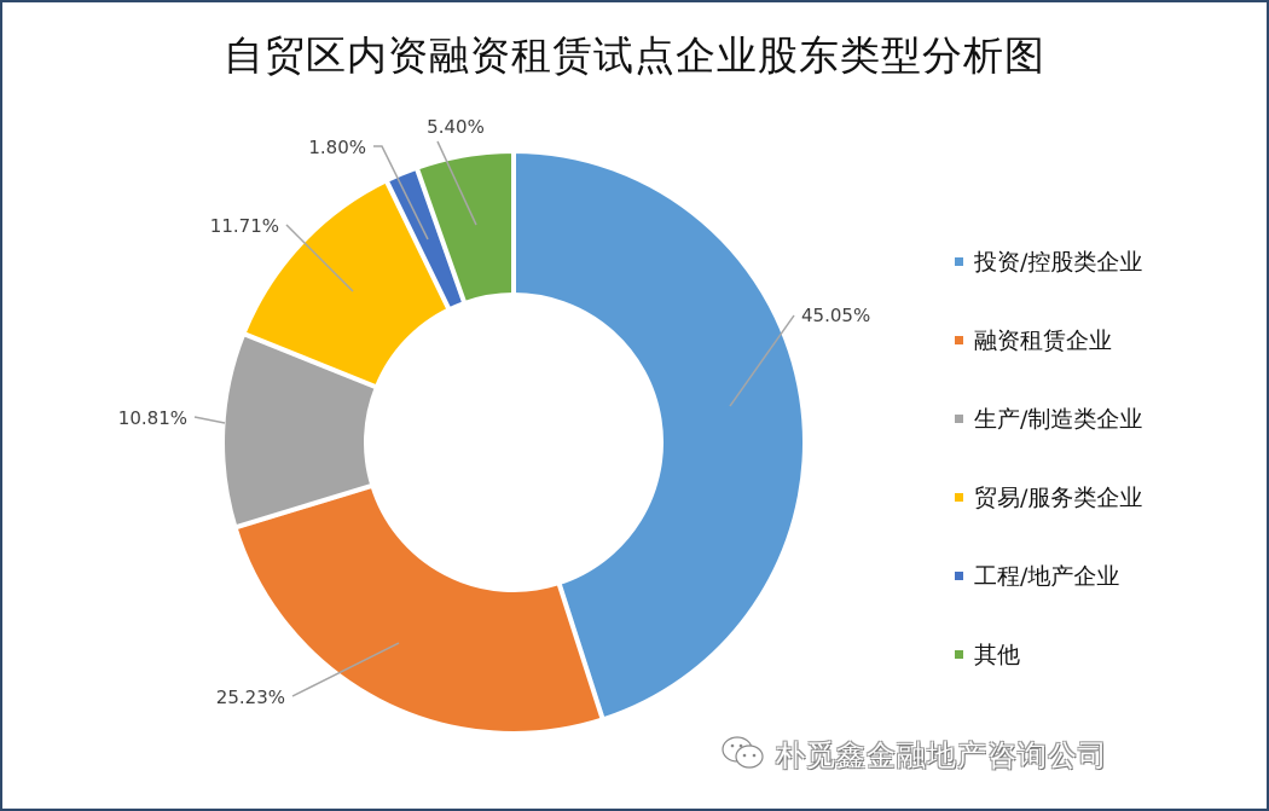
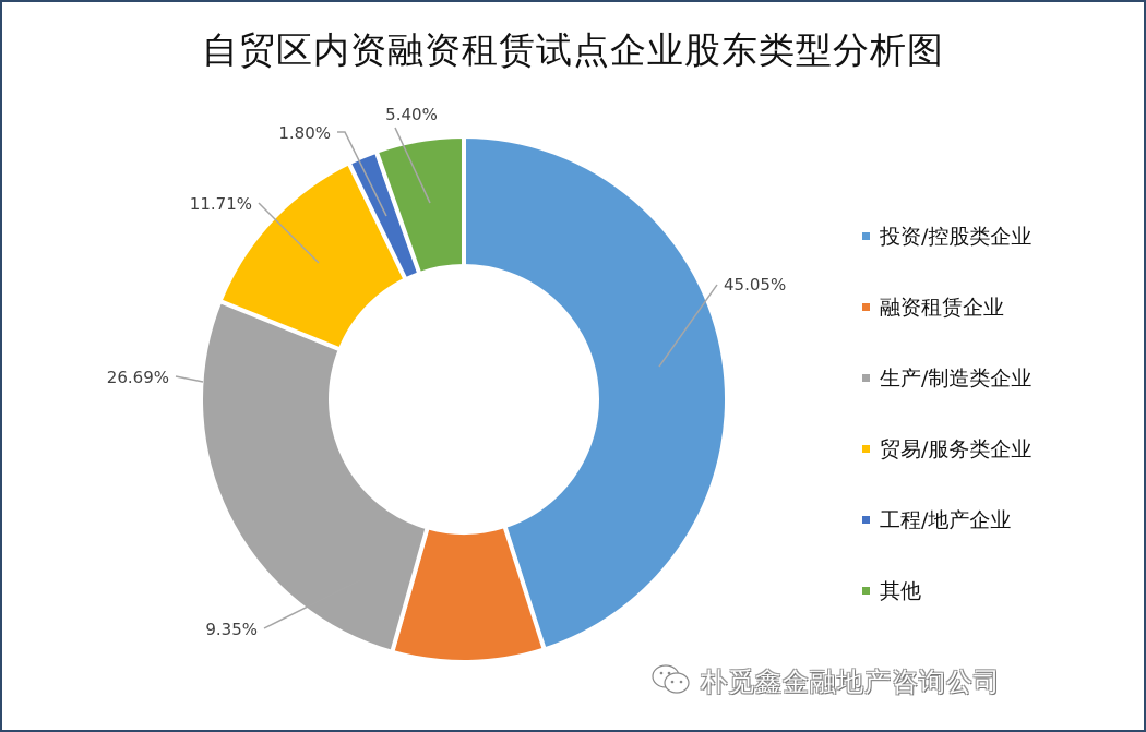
融资租赁企业: 25.23% -> 9.35%
生产/制造类企业: 10.81% -> 26.69%
